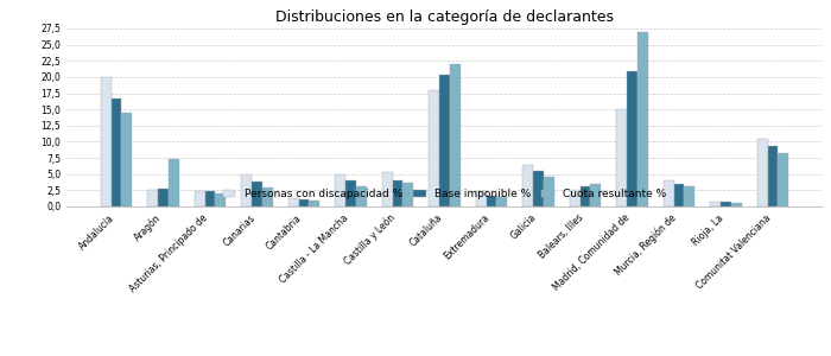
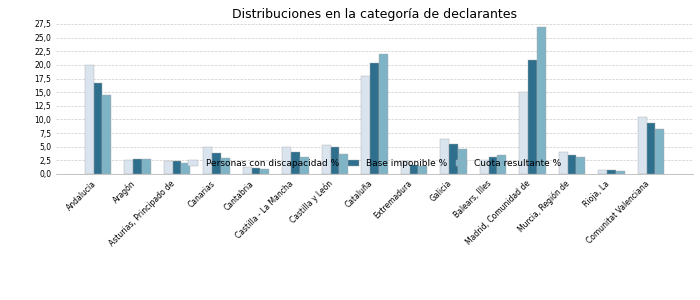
Cuota resultante %/Aragón: 7,4 -> 2,8
Base imponible %/Castilla y León: 4,0 -> 5,0
